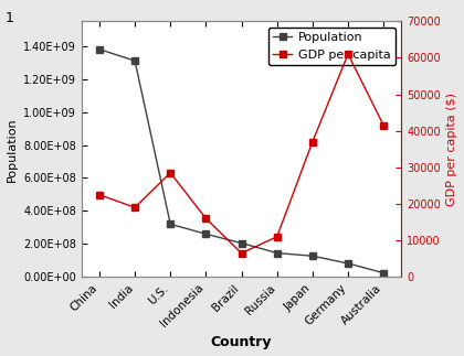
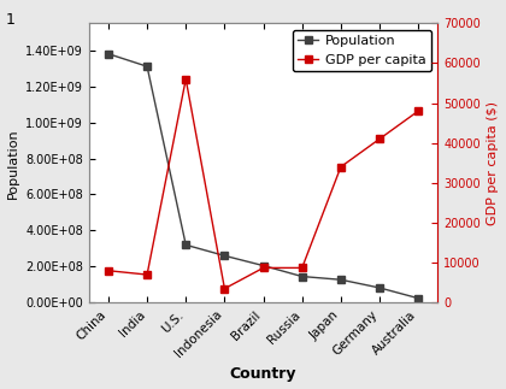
GDP per capita/China: 22500 -> 8000
GDP per capita/India: 19000 -> 7000
GDP per capita/U.S.: 28500 -> 56000
GDP per capita/Indonesia: 16000 -> 3500
GDP per capita/Brazil: 6500 -> 8700
GDP per capita/Russia: 11000 -> 8700
GDP per capita/Japan: 37000 -> 34000
GDP per capita/Germany: 61000 -> 41000
GDP per capita/Australia: 41500 -> 48000
